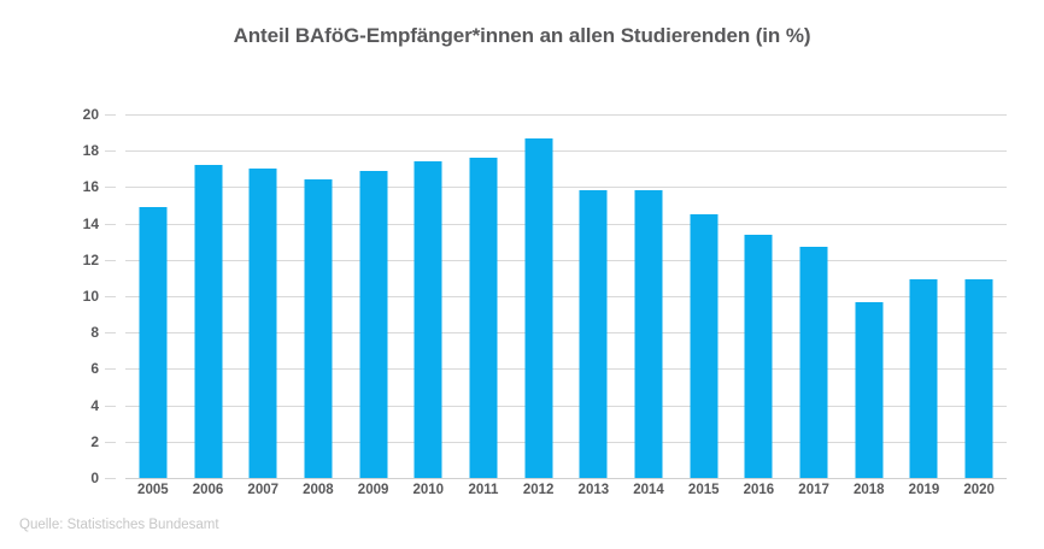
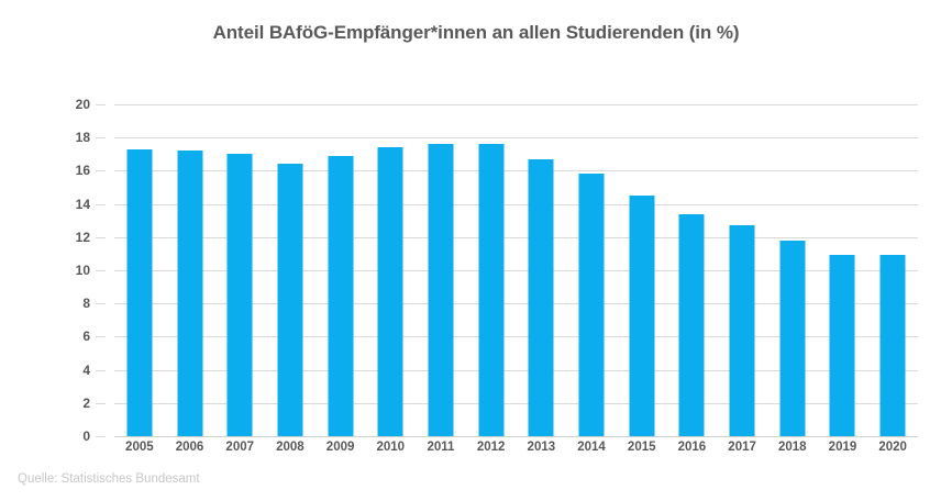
2005: 14.9 -> 17.3
2012: 18.7 -> 17.6
2013: 15.8 -> 16.7
2018: 9.7 -> 11.8
